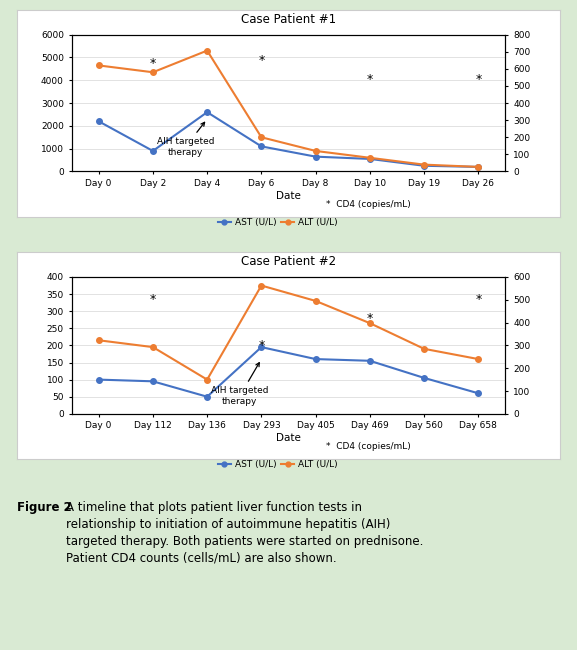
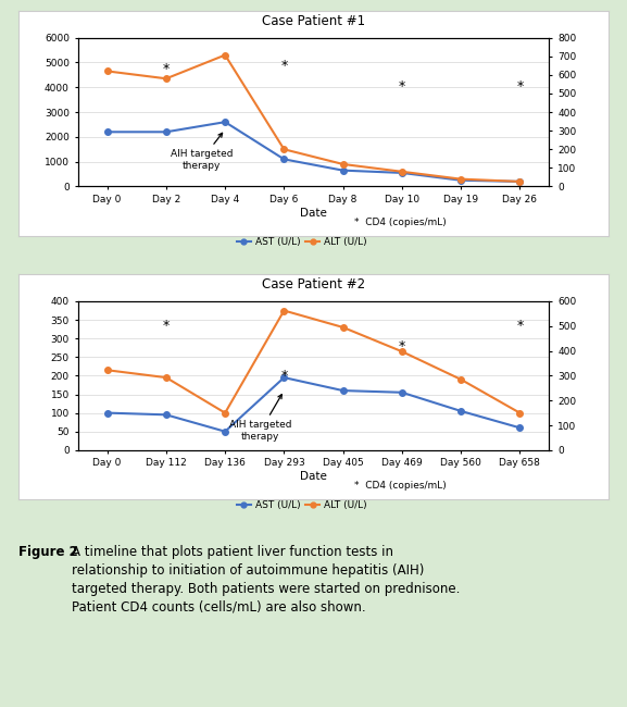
AST (U/L)/Day 2: 900 -> 2200
ALT (U/L)/Day 658: 160 -> 100
